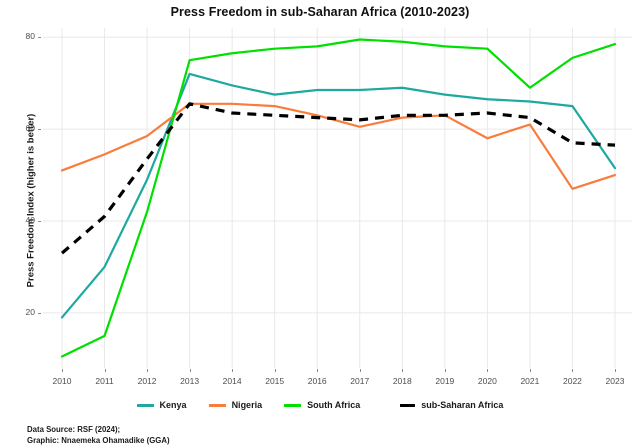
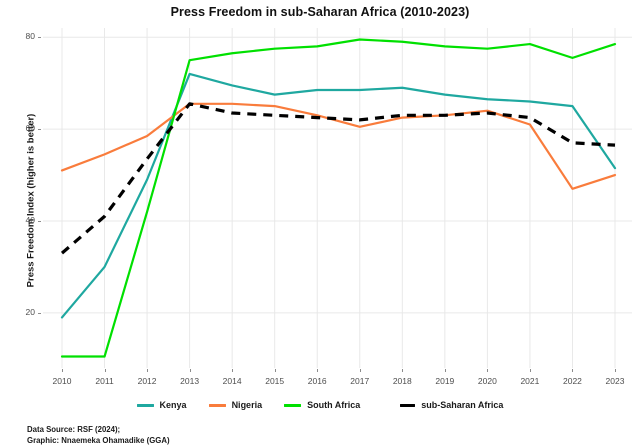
South Africa/2011: 15 -> 10
Nigeria/2020: 58 -> 64
South Africa/2021: 69 -> 78
